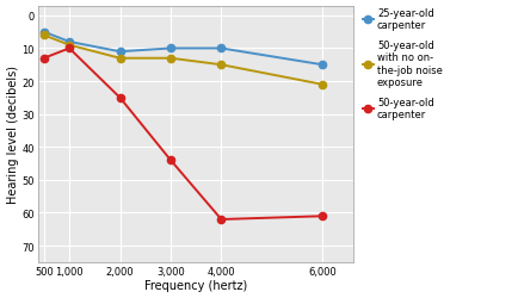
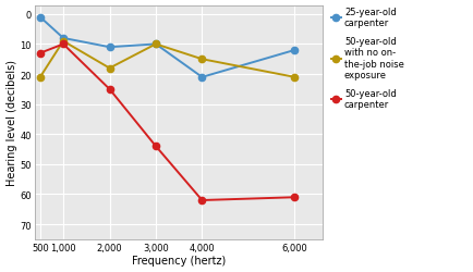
25-year-old carpenter/500: 5 -> 1
50-year-old with no on- the-job noise exposure/500: 6 -> 21
50-year-old with no on- the-job noise exposure/2,000: 13 -> 18
50-year-old with no on- the-job noise exposure/3,000: 13 -> 10
25-year-old carpenter/4,000: 10 -> 21
25-year-old carpenter/6,000: 15 -> 12
